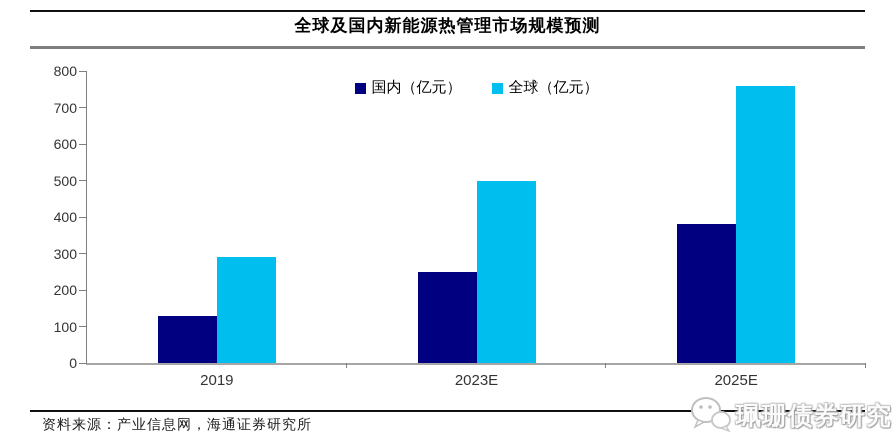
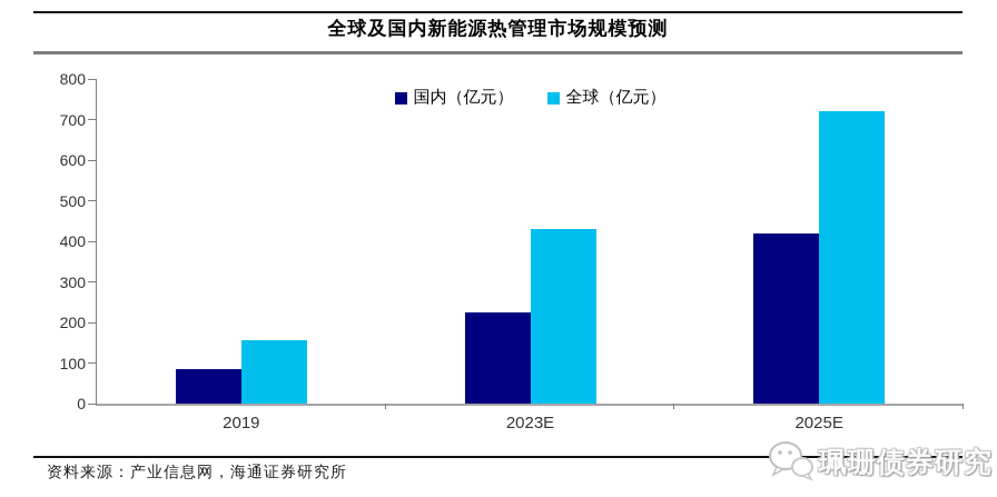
国内（亿元）/2019: 130 -> 80
全球（亿元）/2019: 290 -> 160
国内（亿元）/2023E: 250 -> 220
全球（亿元）/2023E: 500 -> 430
国内（亿元）/2025E: 380 -> 420
全球（亿元）/2025E: 760 -> 720
